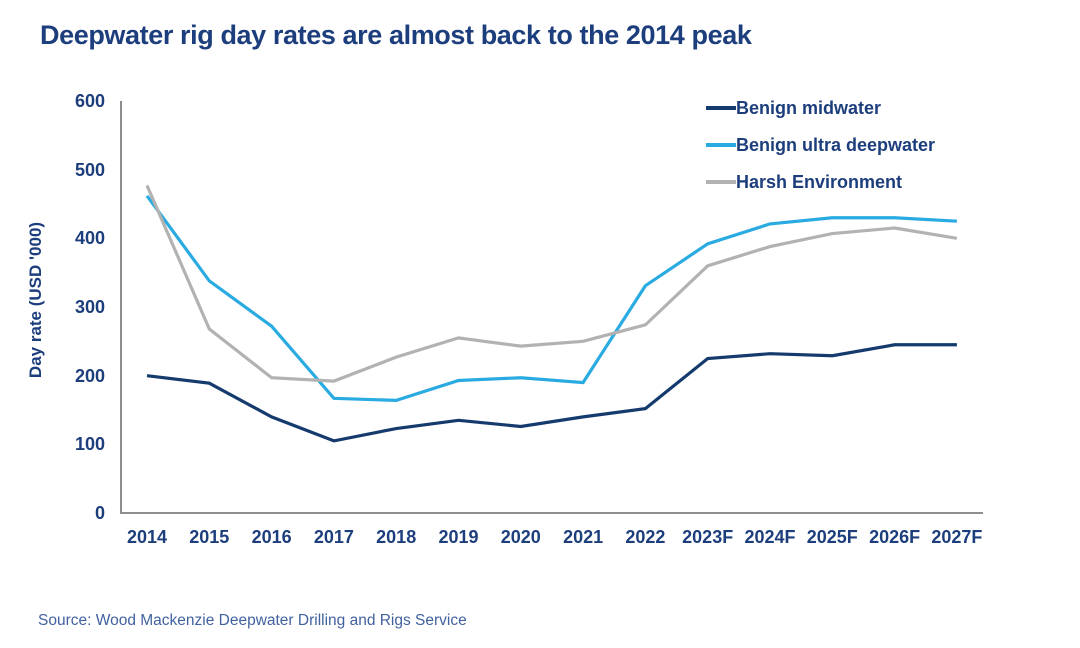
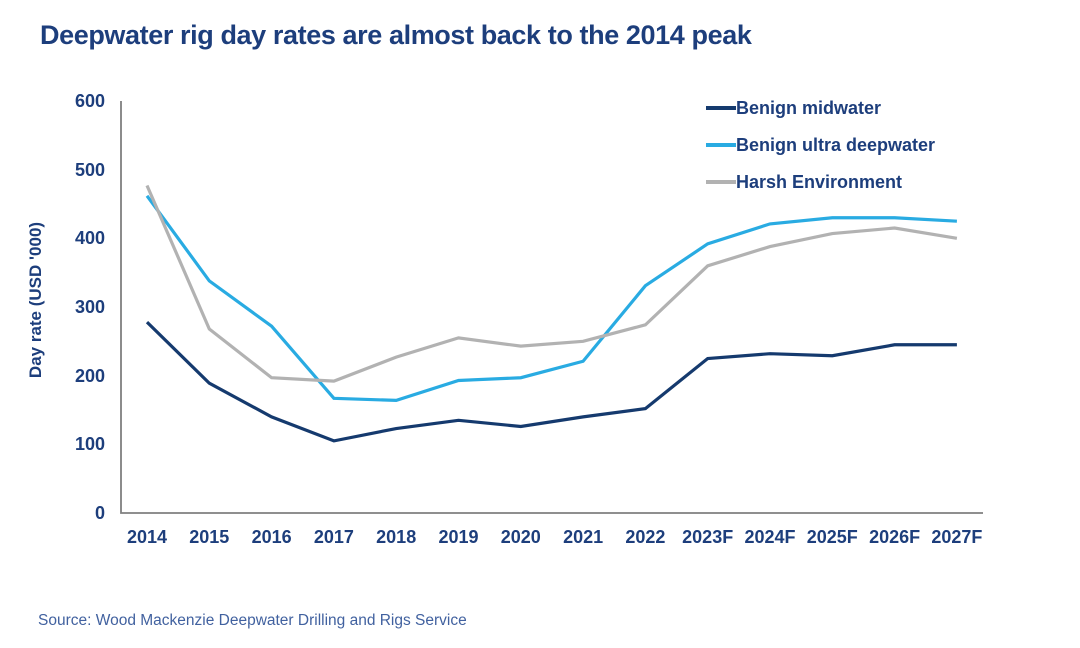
Benign midwater/2014: 200 -> 280
Benign ultra deepwater/2021: 190 -> 220
